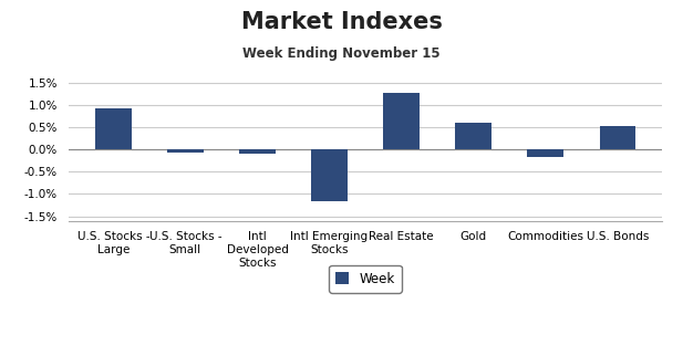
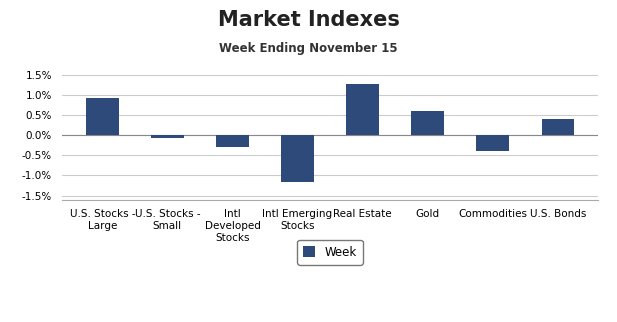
Intl Developed Stocks: -0.10% -> -0.30%
Commodities: -0.18% -> -0.40%
U.S. Bonds: 0.53% -> 0.40%
